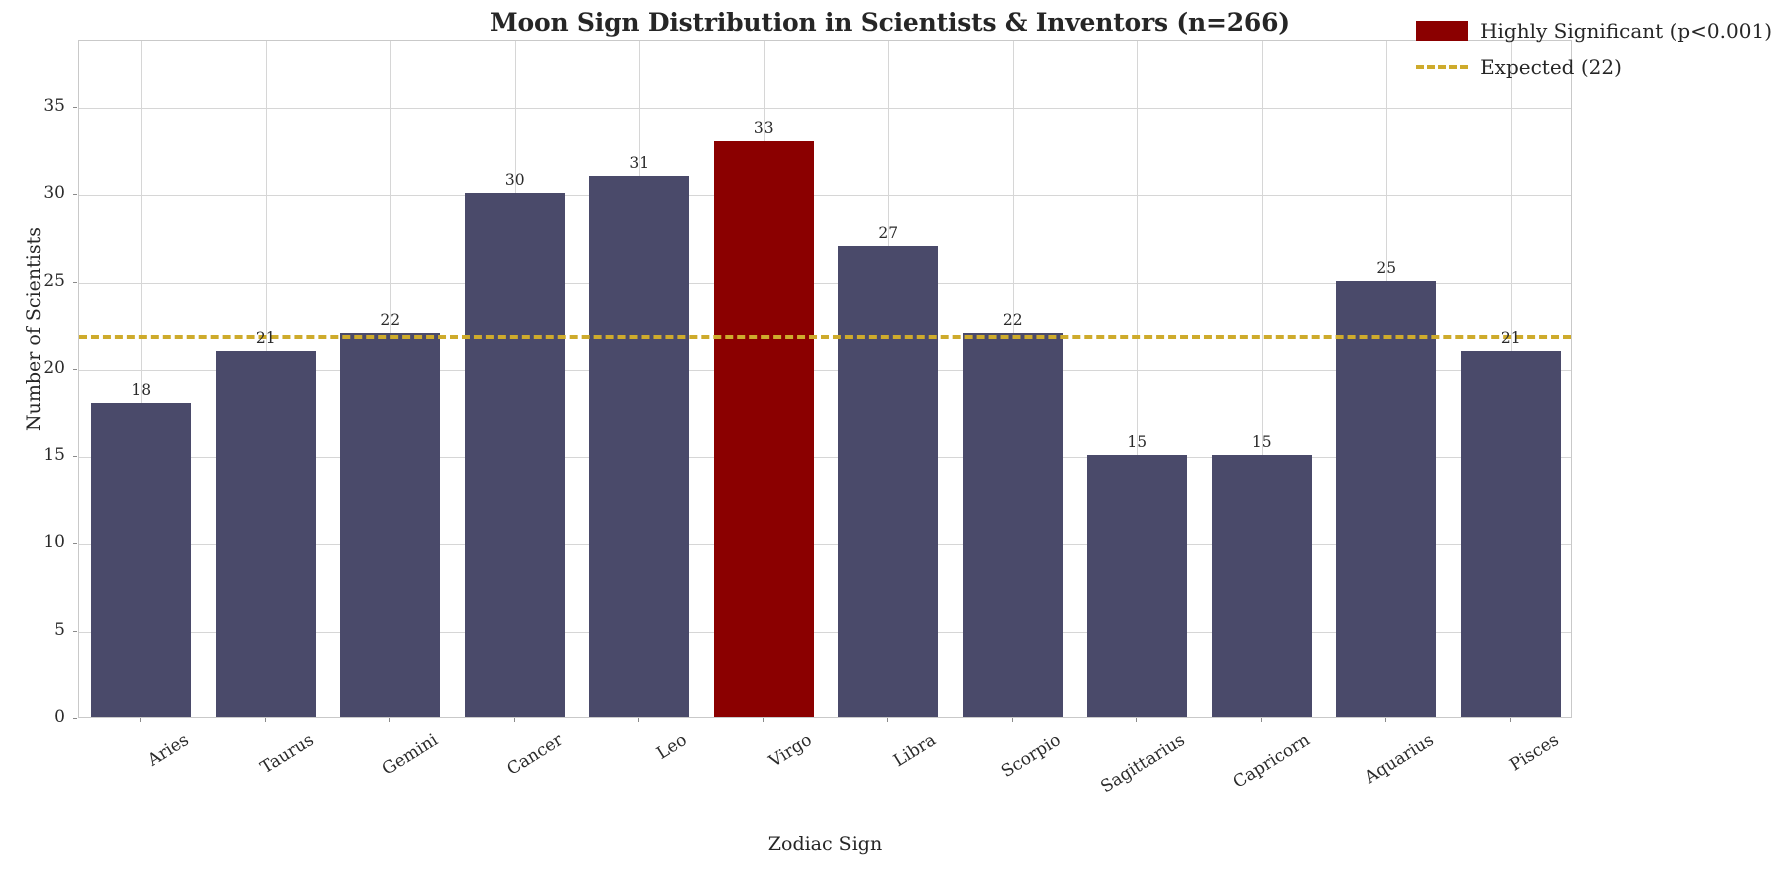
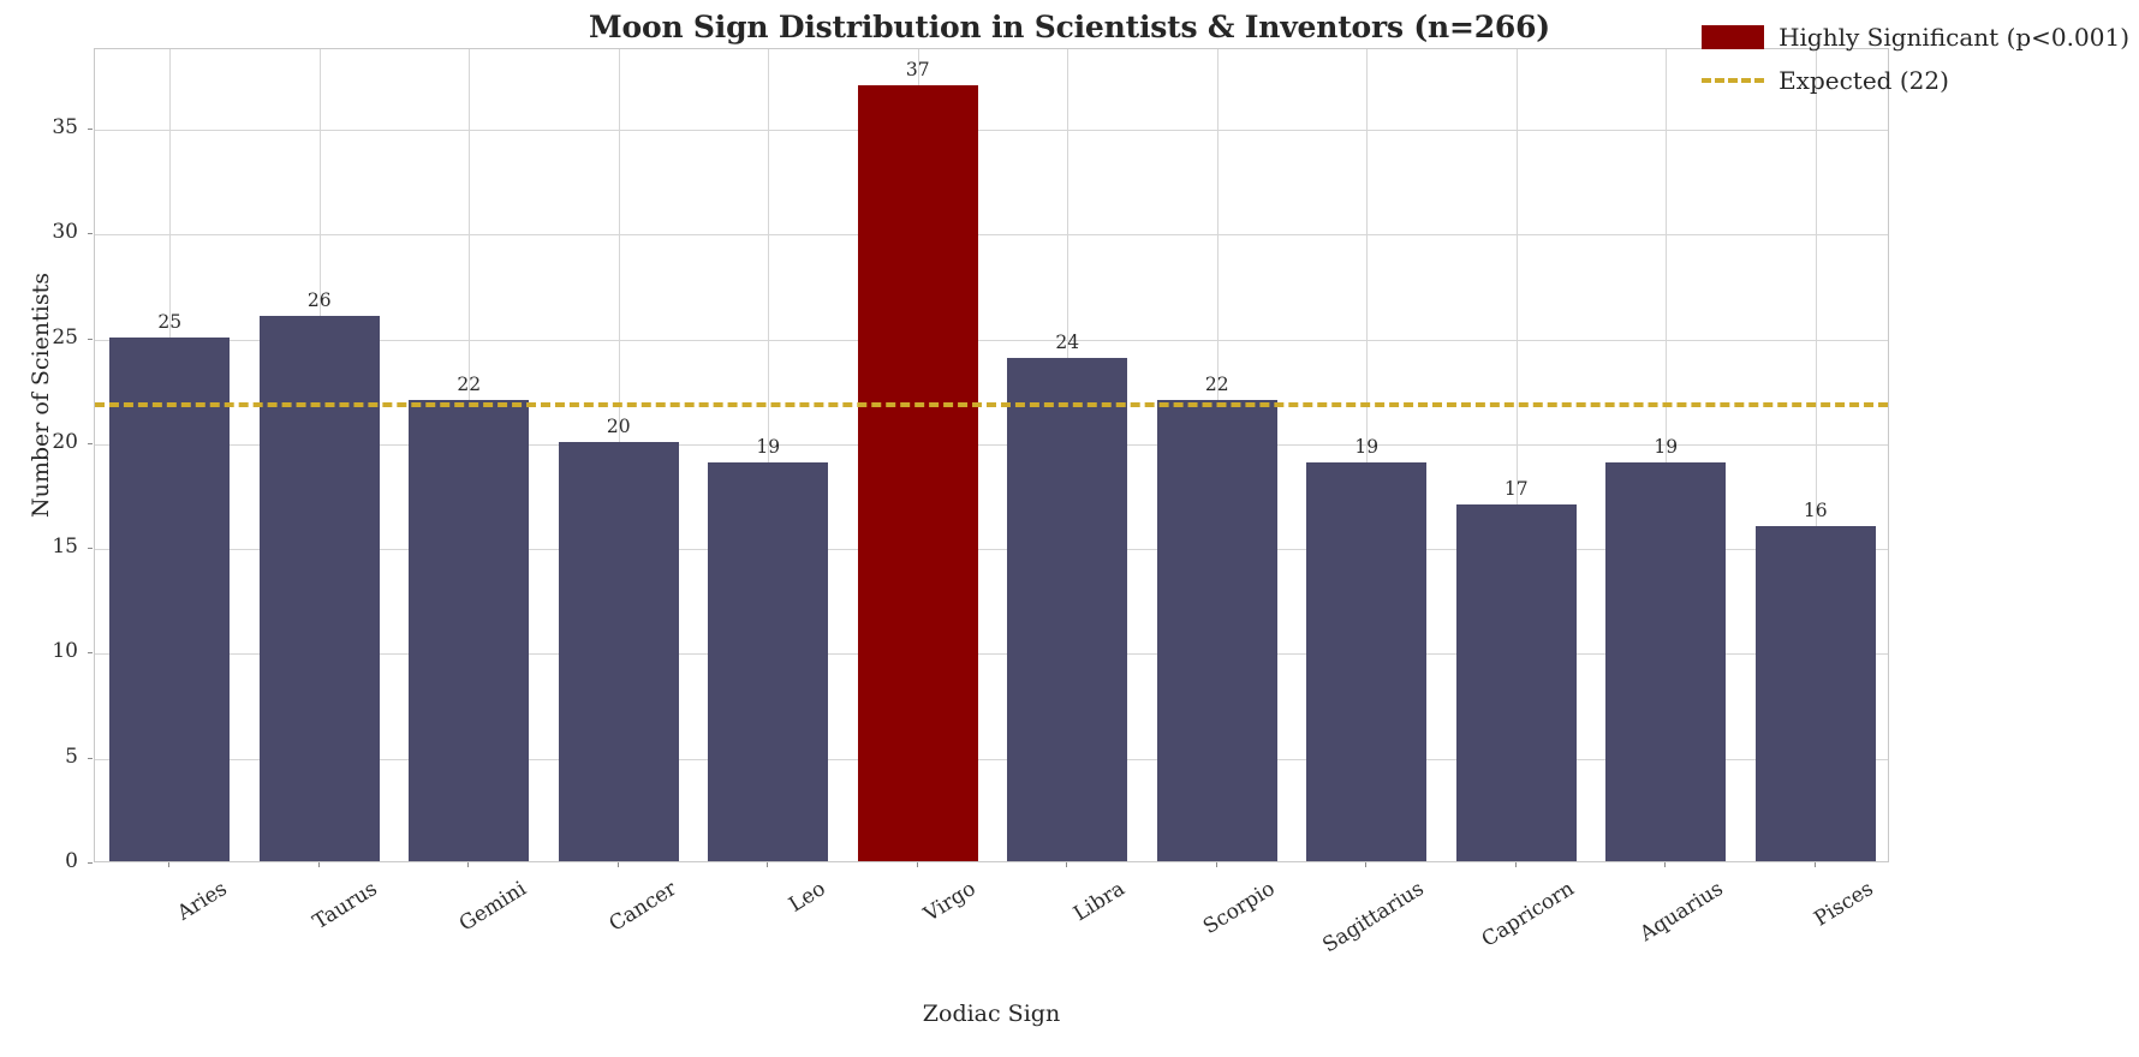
Aries: 18 -> 25
Taurus: 21 -> 26
Cancer: 30 -> 20
Leo: 31 -> 19
Virgo: 33 -> 37
Libra: 27 -> 24
Sagittarius: 15 -> 19
Capricorn: 15 -> 17
Aquarius: 25 -> 19
Pisces: 21 -> 16
